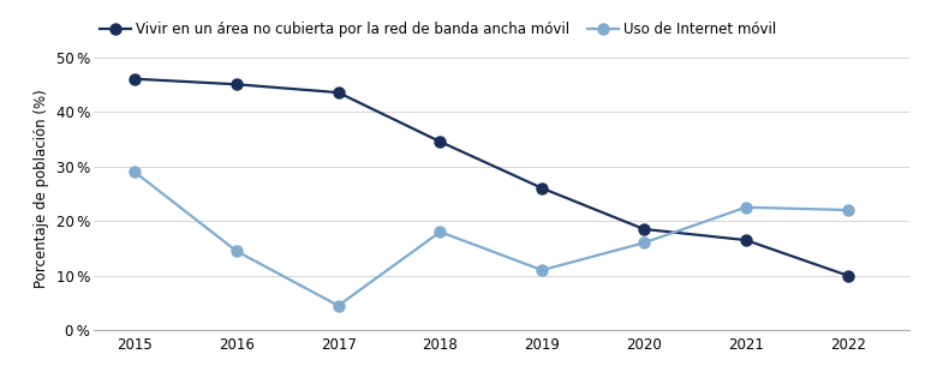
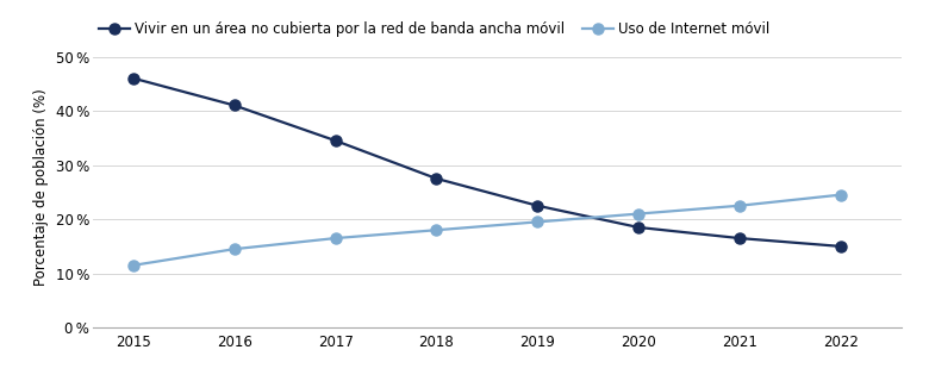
Uso de Internet móvil/2015: 29.0 % -> 11.5 %
Vivir en un área no cubierta por la red de banda ancha móvil/2016: 45.0 % -> 41.0 %
Vivir en un área no cubierta por la red de banda ancha móvil/2017: 43.5 % -> 34.5 %
Uso de Internet móvil/2017: 4.5 % -> 16.5 %
Vivir en un área no cubierta por la red de banda ancha móvil/2018: 34.5 % -> 27.5 %
Vivir en un área no cubierta por la red de banda ancha móvil/2019: 26.0 % -> 22.5 %
Uso de Internet móvil/2019: 11.0 % -> 19.5 %
Uso de Internet móvil/2020: 16.0 % -> 21.0 %
Vivir en un área no cubierta por la red de banda ancha móvil/2022: 10.0 % -> 15.0 %
Uso de Internet móvil/2022: 22.0 % -> 24.5 %
